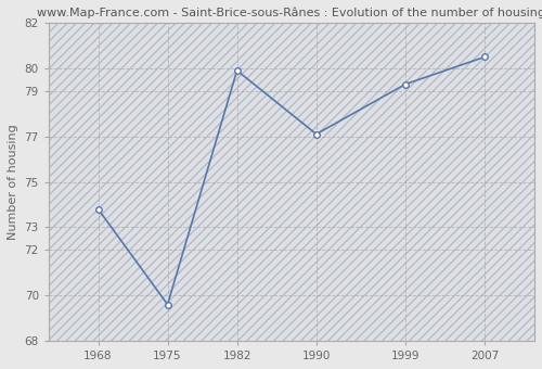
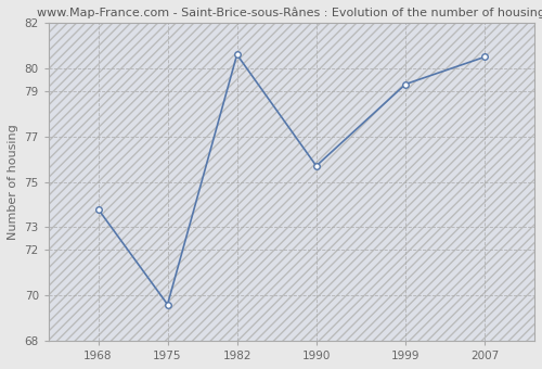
1982: 79.9 -> 80.6
1990: 77.1 -> 75.7
